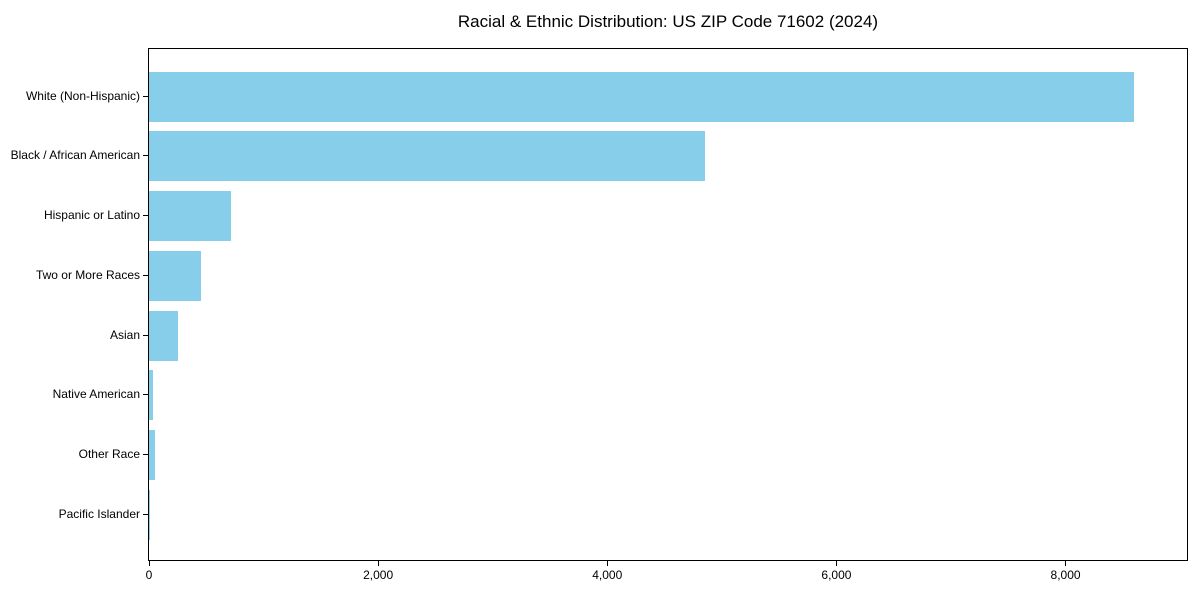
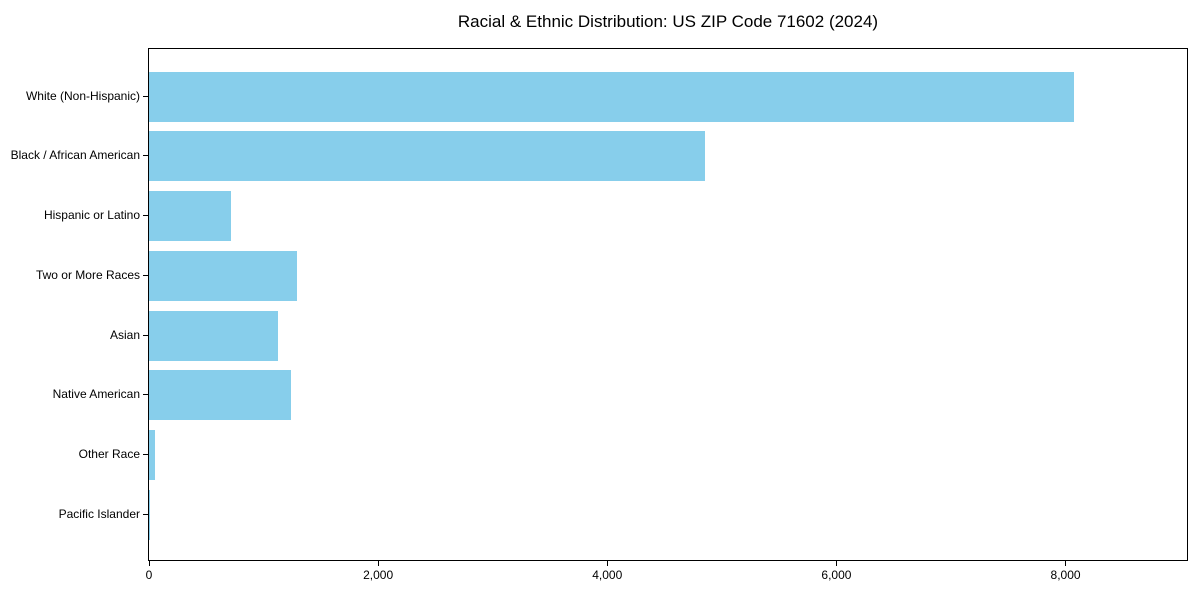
White (Non-Hispanic): 8600 -> 8070
Two or More Races: 450 -> 1290
Asian: 250 -> 1130
Native American: 40 -> 1240
